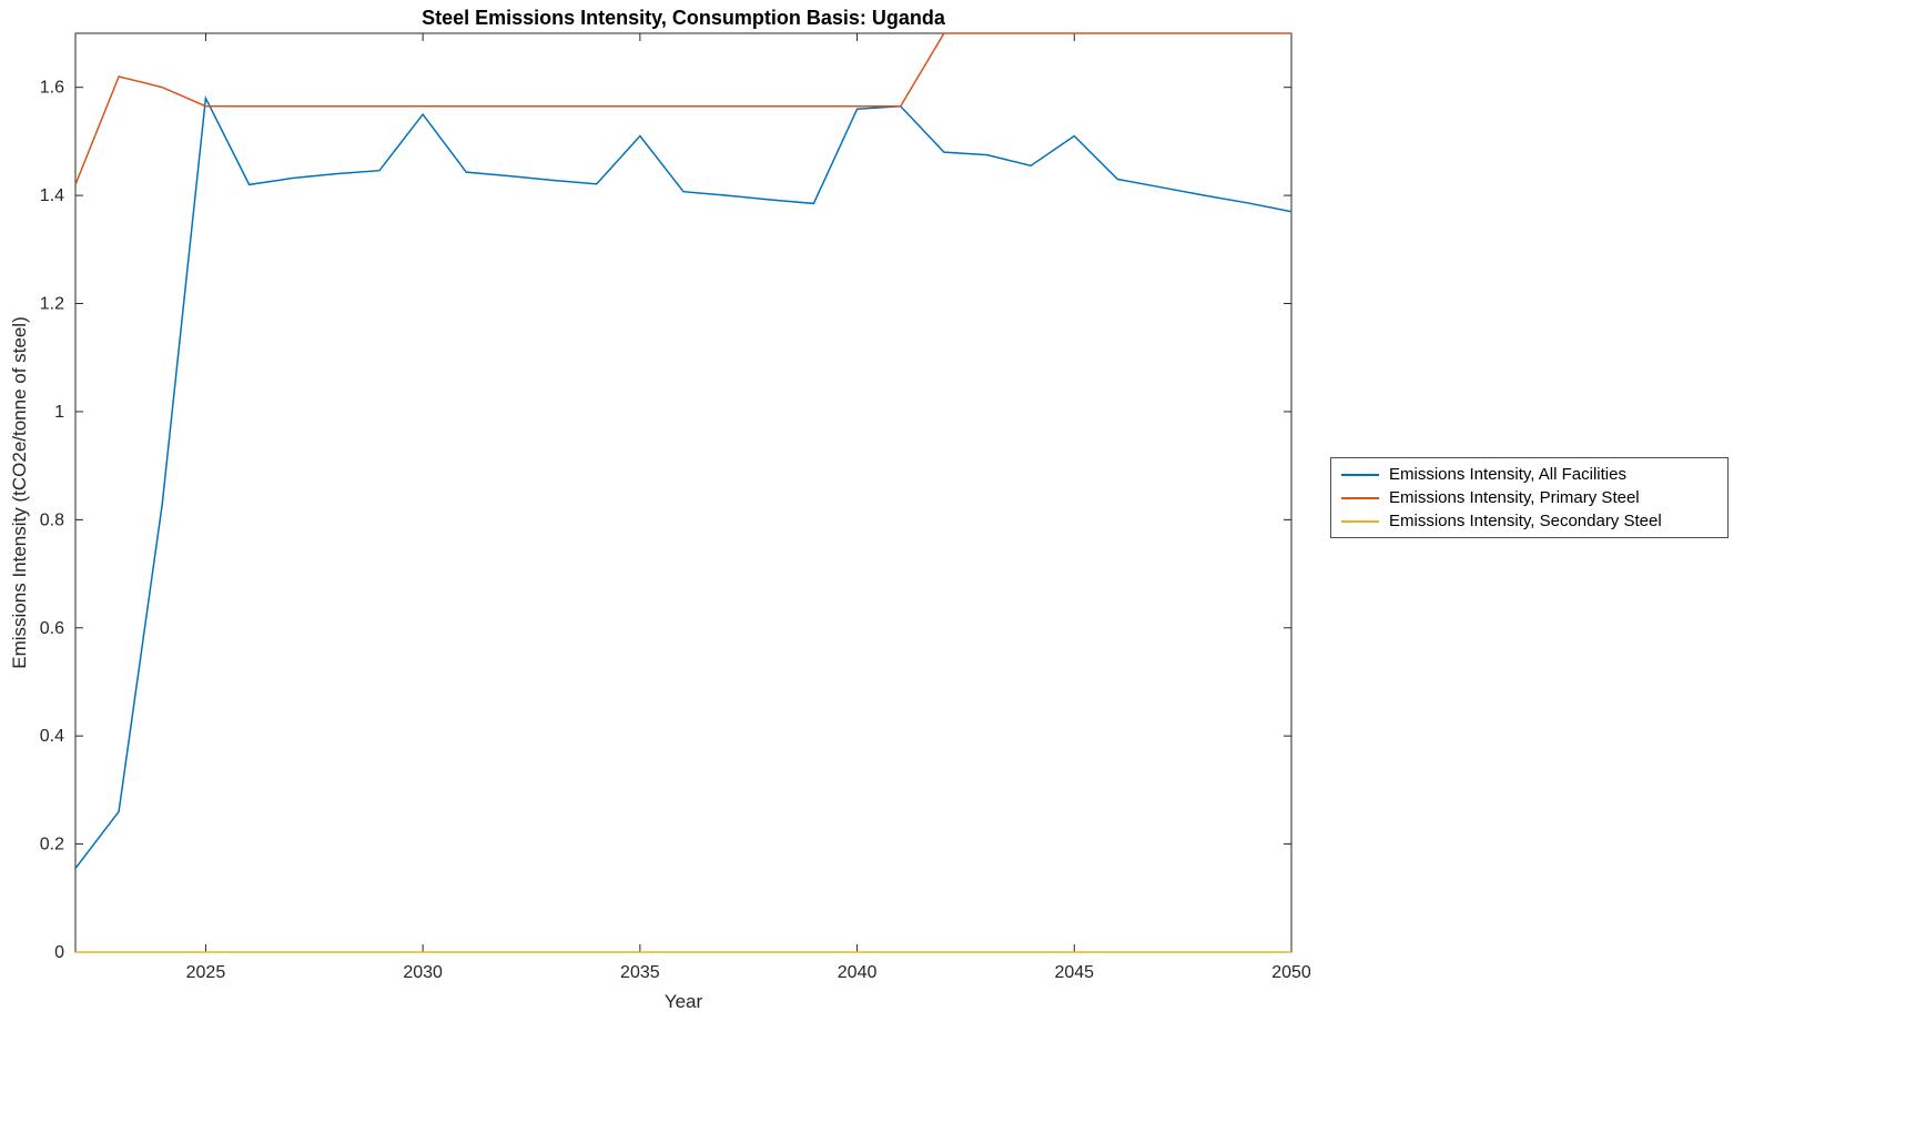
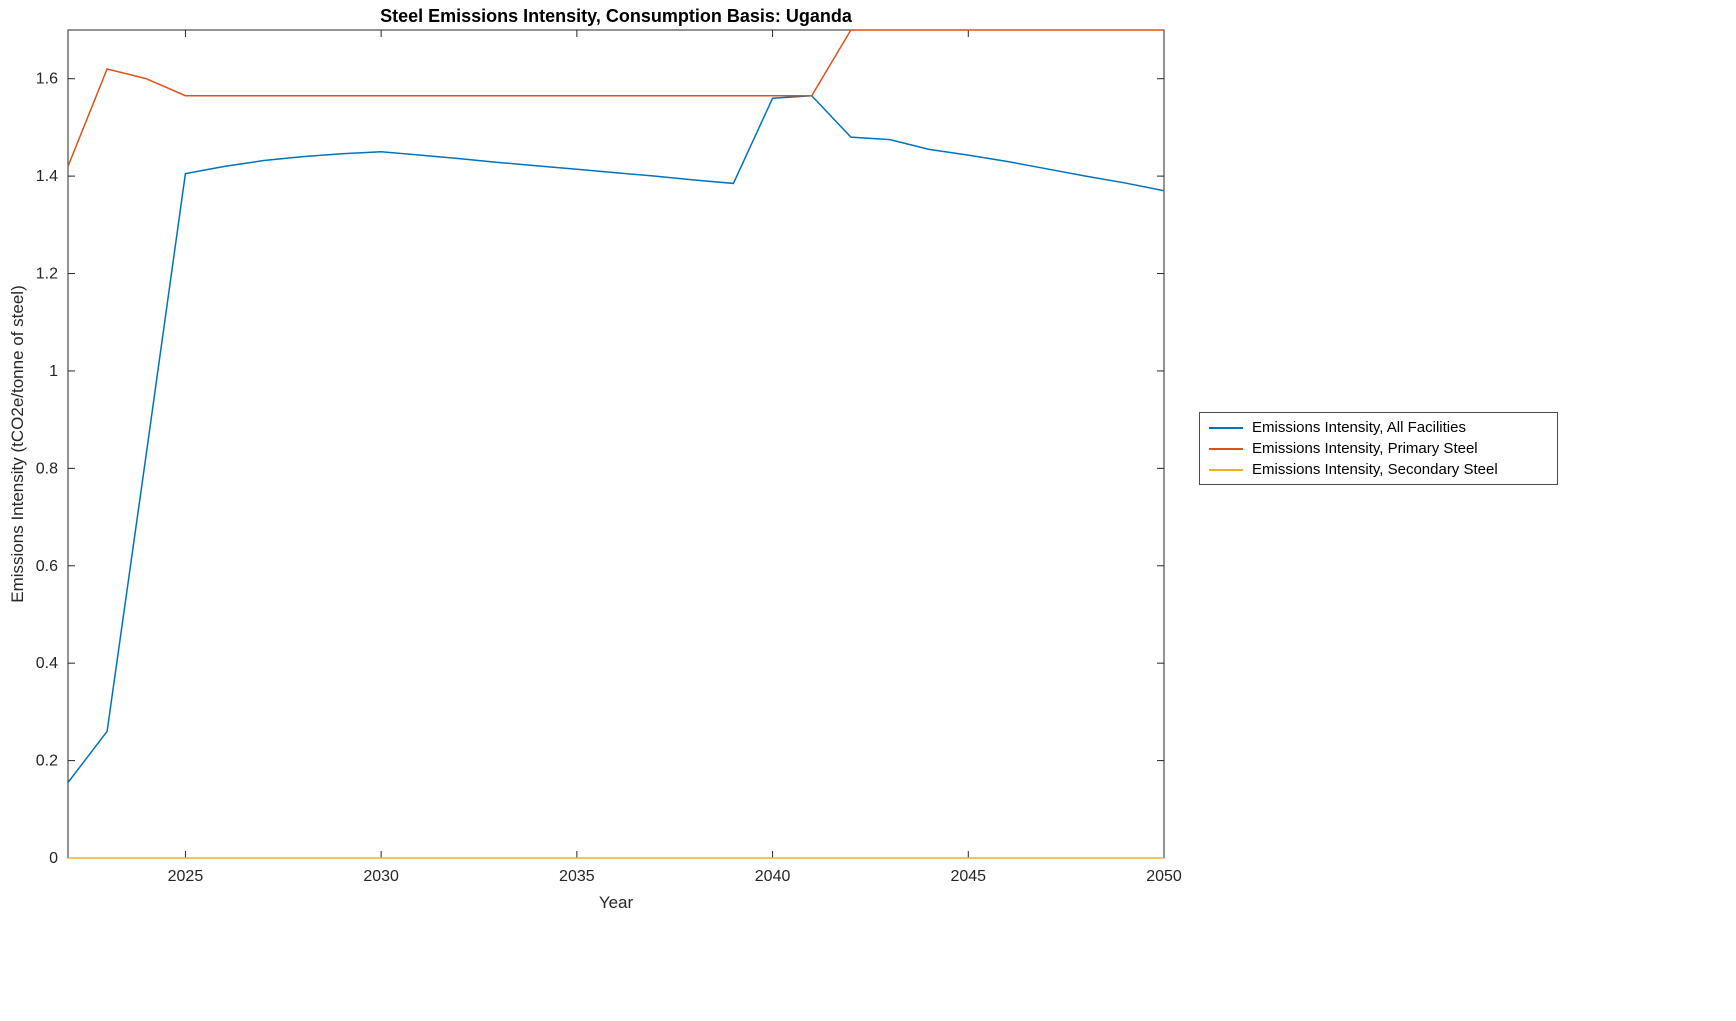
Emissions Intensity, All Facilities/2025: 1.58 -> 1.41
Emissions Intensity, All Facilities/2030: 1.55 -> 1.45
Emissions Intensity, All Facilities/2035: 1.51 -> 1.41
Emissions Intensity, All Facilities/2045: 1.51 -> 1.44
